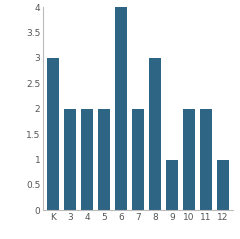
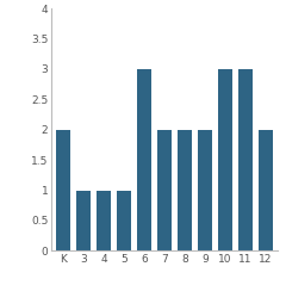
K: 3 -> 2
3: 2 -> 1
4: 2 -> 1
5: 2 -> 1
6: 4 -> 3
8: 3 -> 2
9: 1 -> 2
10: 2 -> 3
11: 2 -> 3
12: 1 -> 2
